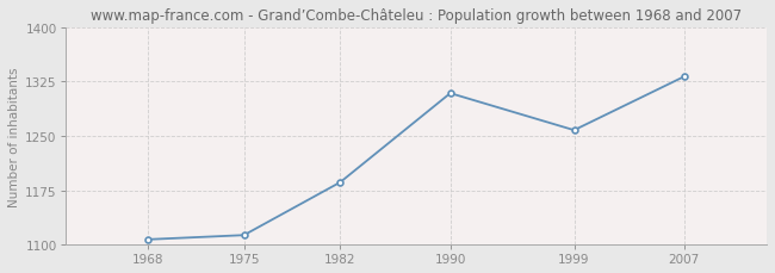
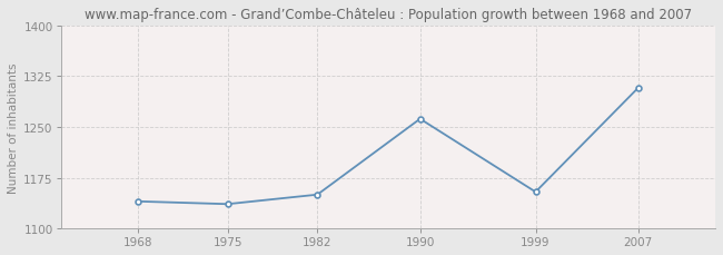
1968: 1107 -> 1140
1975: 1113 -> 1136
1982: 1186 -> 1150
1990: 1309 -> 1262
1999: 1258 -> 1154
2007: 1332 -> 1308
